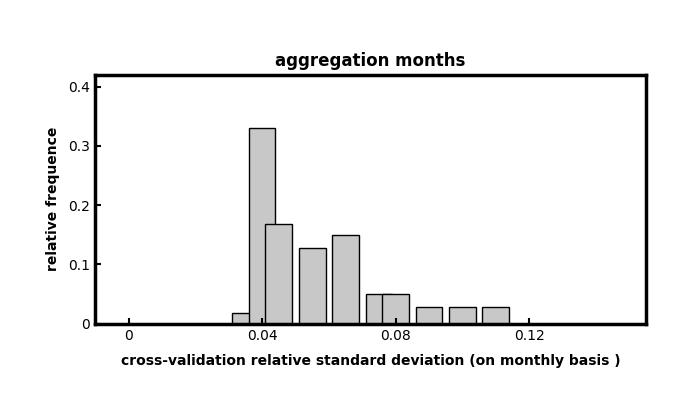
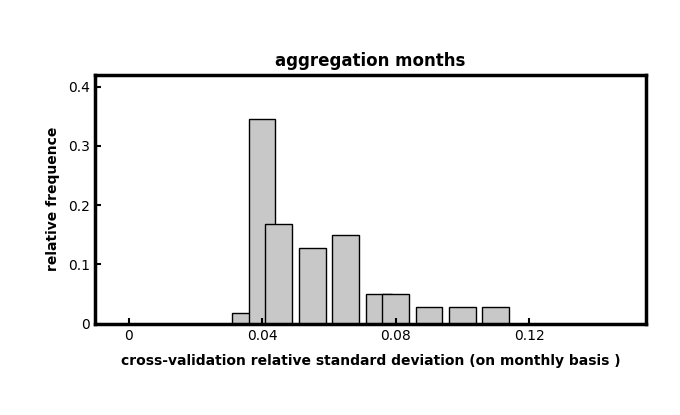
0.04: 0.330 -> 0.346
